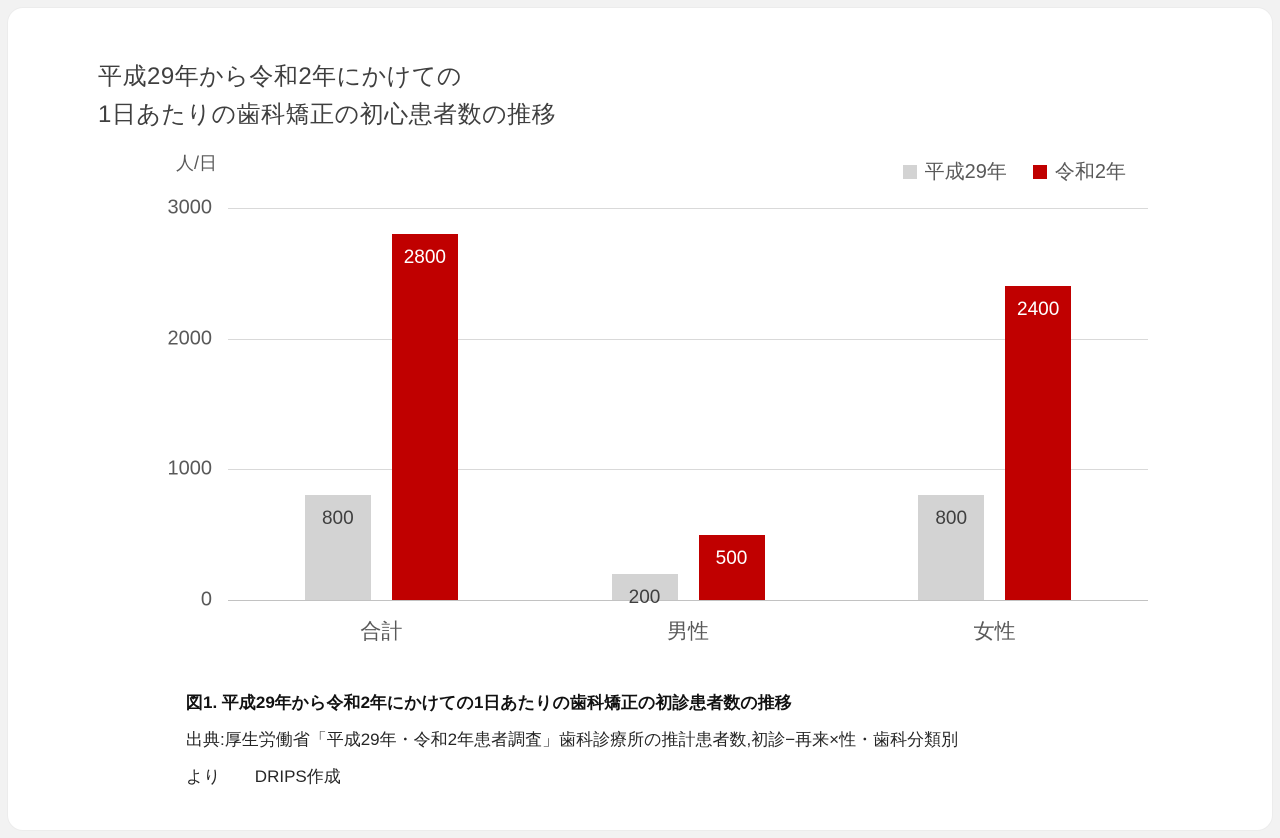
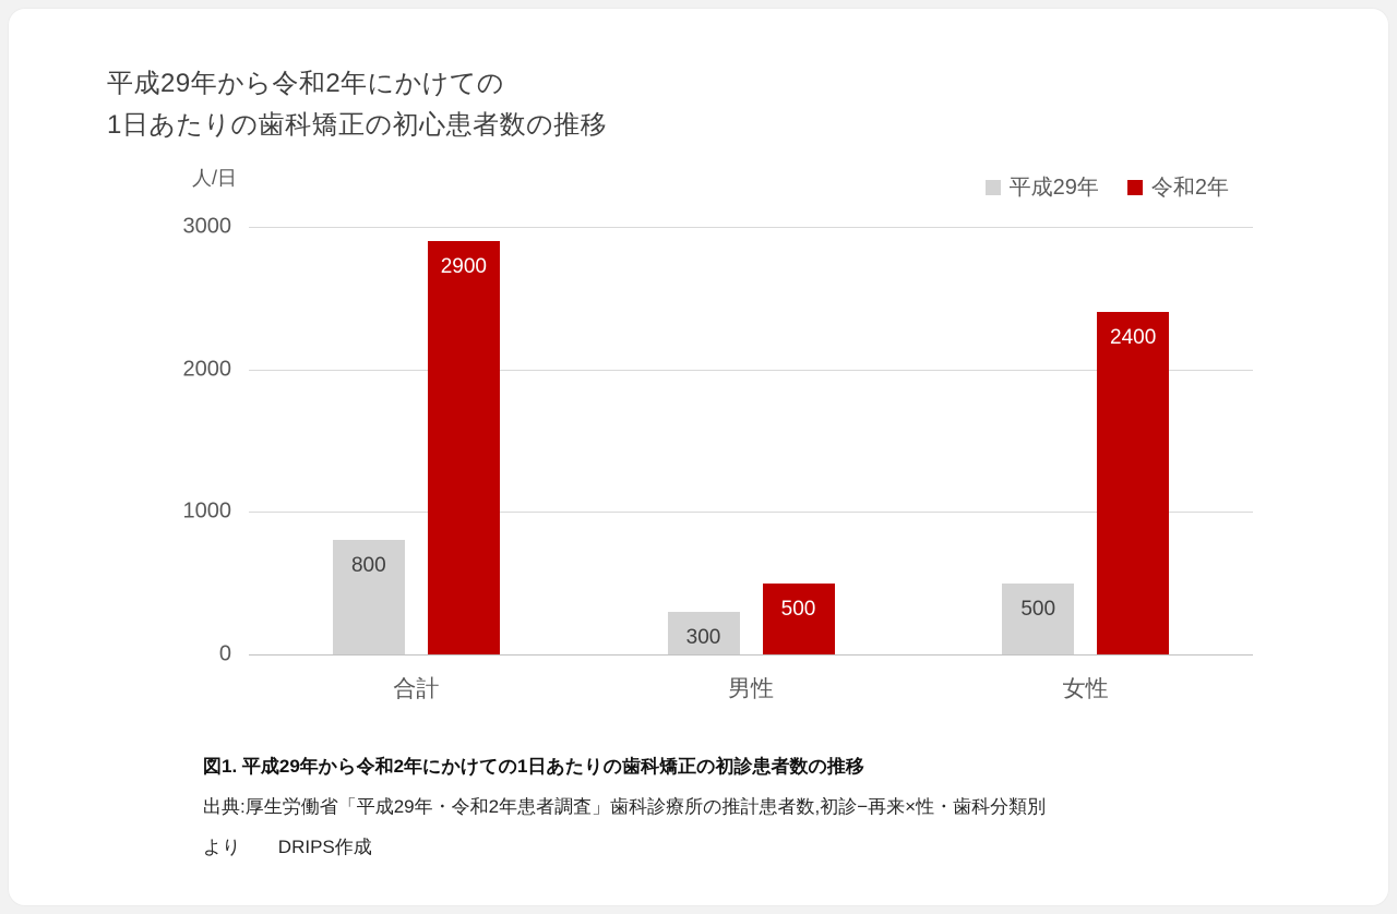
令和2年/合計: 2800 -> 2900
平成29年/男性: 200 -> 300
平成29年/女性: 800 -> 500
